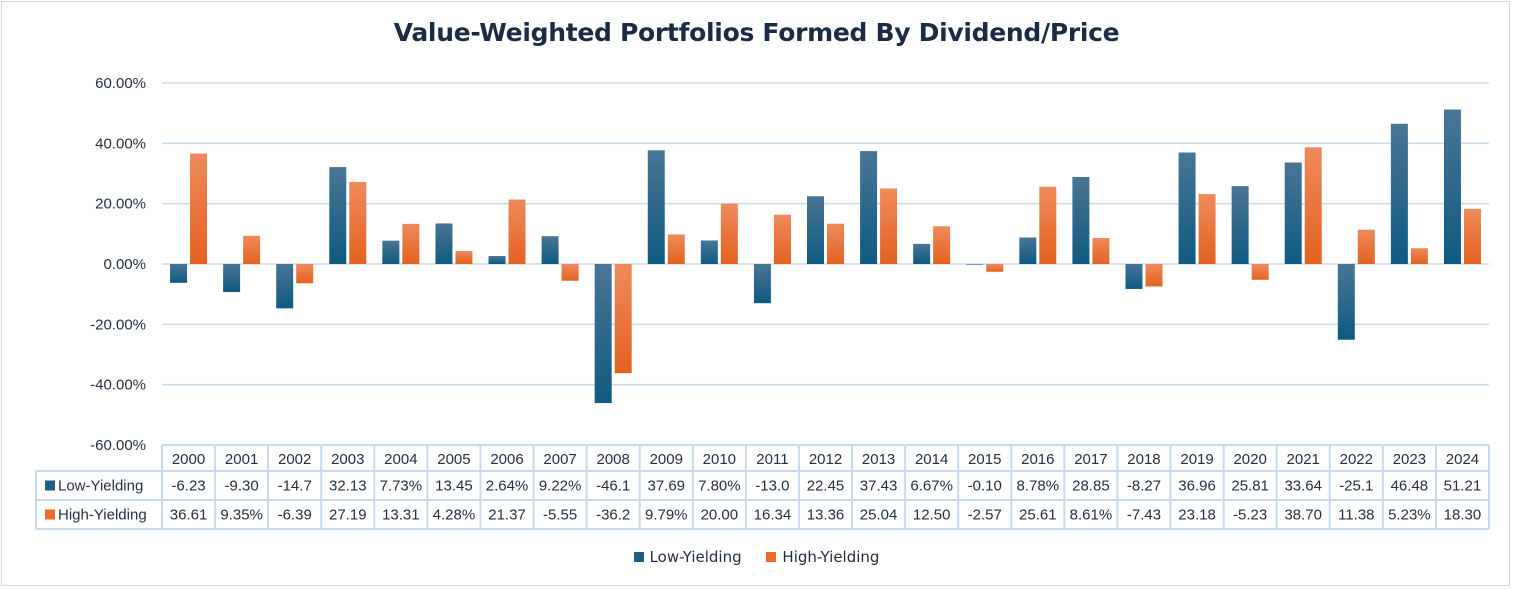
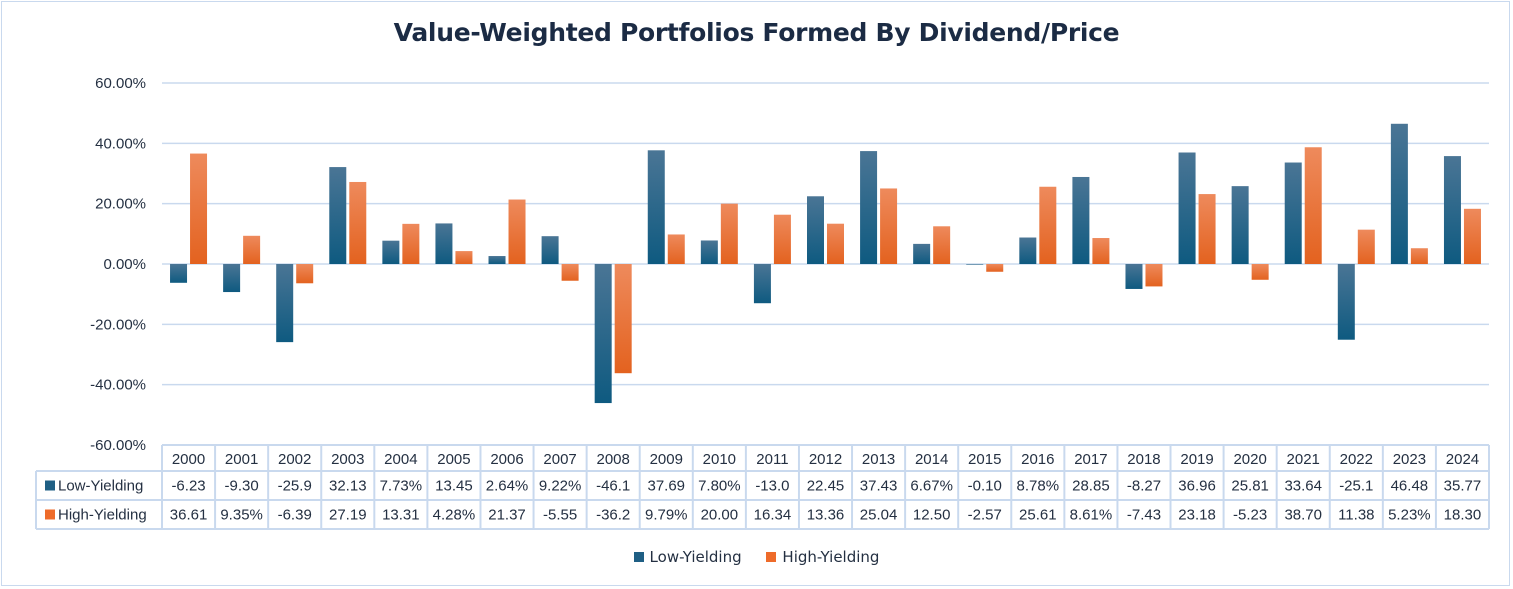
Low-Yielding/2002: -14.7 -> -25.9
Low-Yielding/2024: 51.21 -> 35.77
